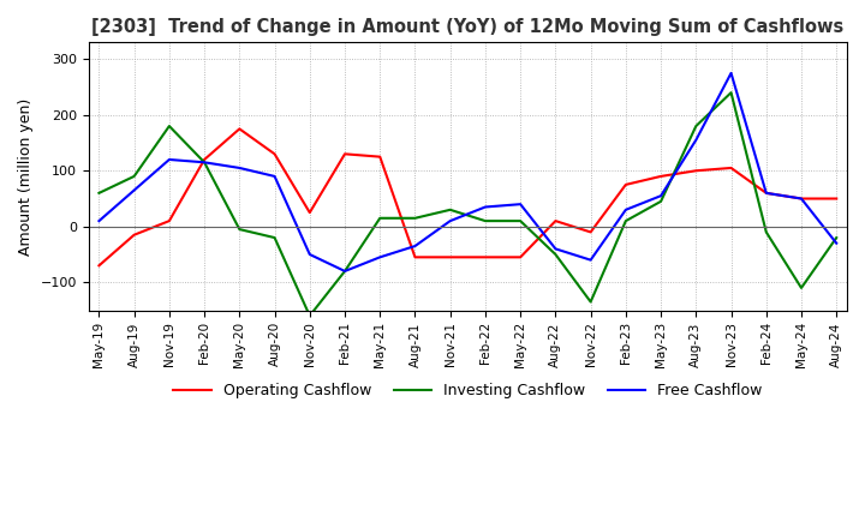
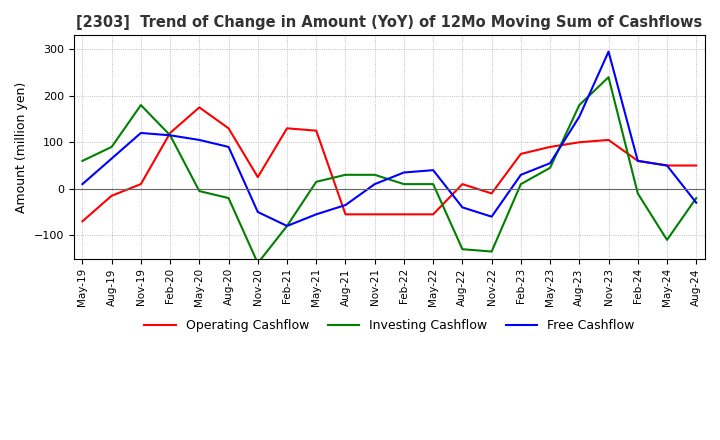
Investing Cashflow/Aug-21: 15 -> 30
Investing Cashflow/Aug-22: -50 -> -130
Free Cashflow/Nov-23: 275 -> 295
